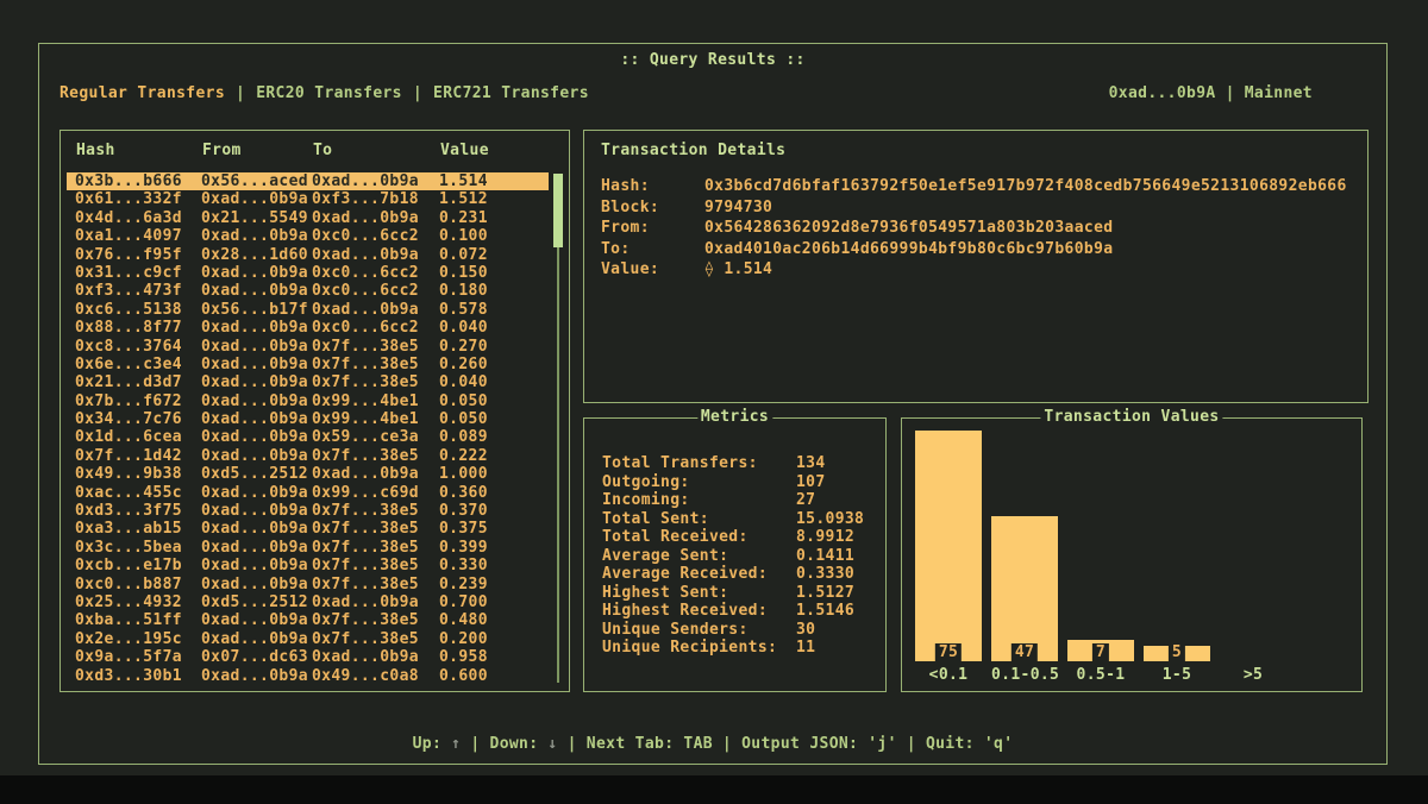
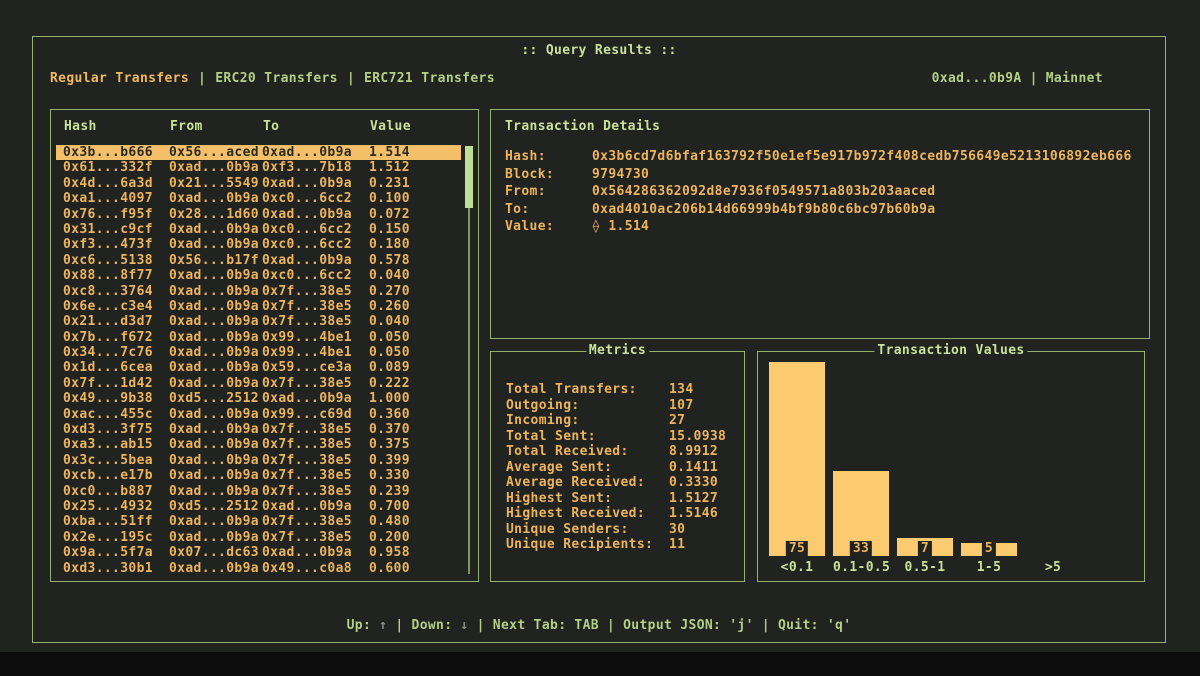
0.1-0.5: 47 -> 33
